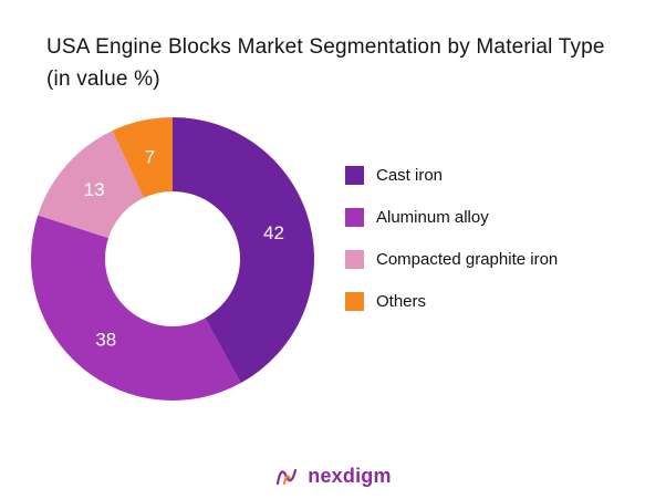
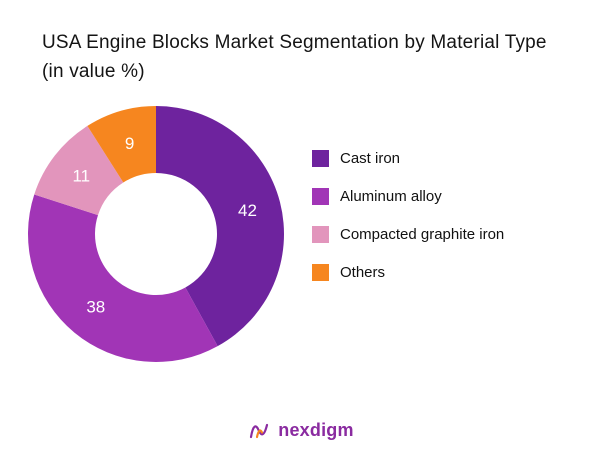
Compacted graphite iron: 13 -> 11
Others: 7 -> 9
